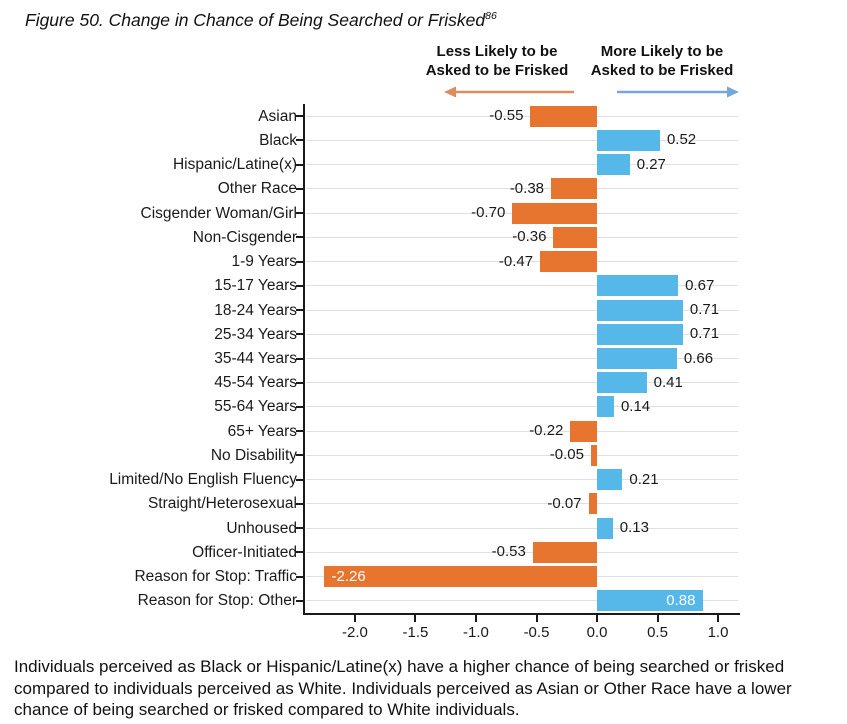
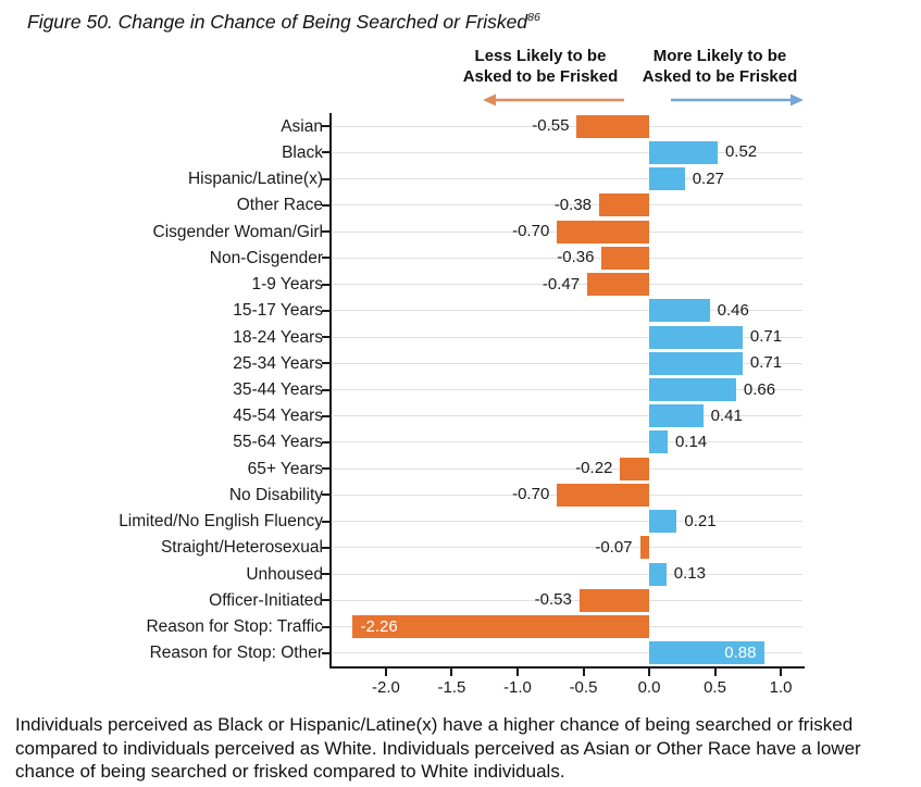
15-17 Years: 0.67 -> 0.46
No Disability: -0.05 -> -0.70
